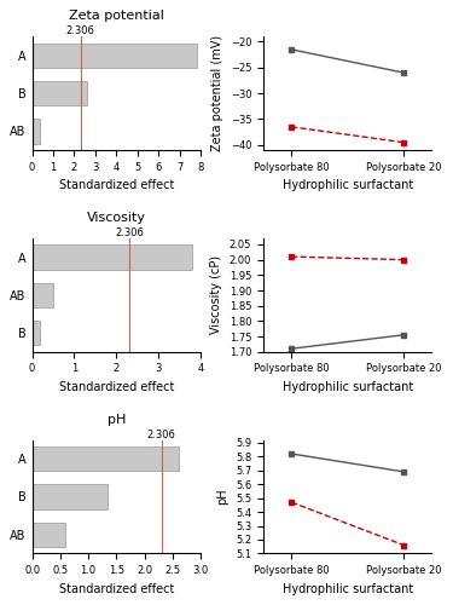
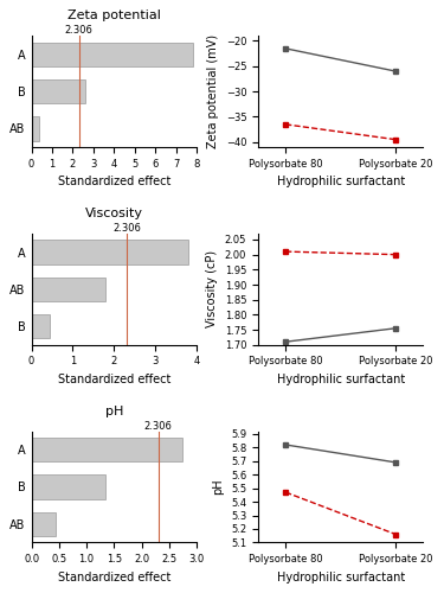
Viscosity/AB: 0.50 -> 1.80
Viscosity/B: 0.18 -> 0.45
pH/A: 2.62 -> 2.75
pH/AB: 0.60 -> 0.45
